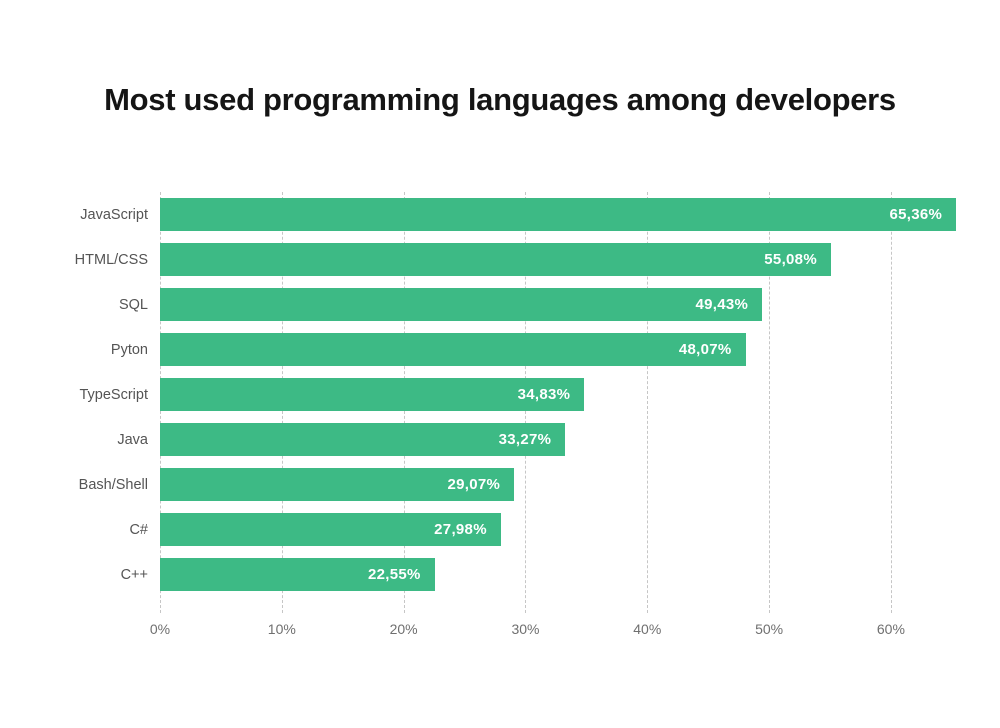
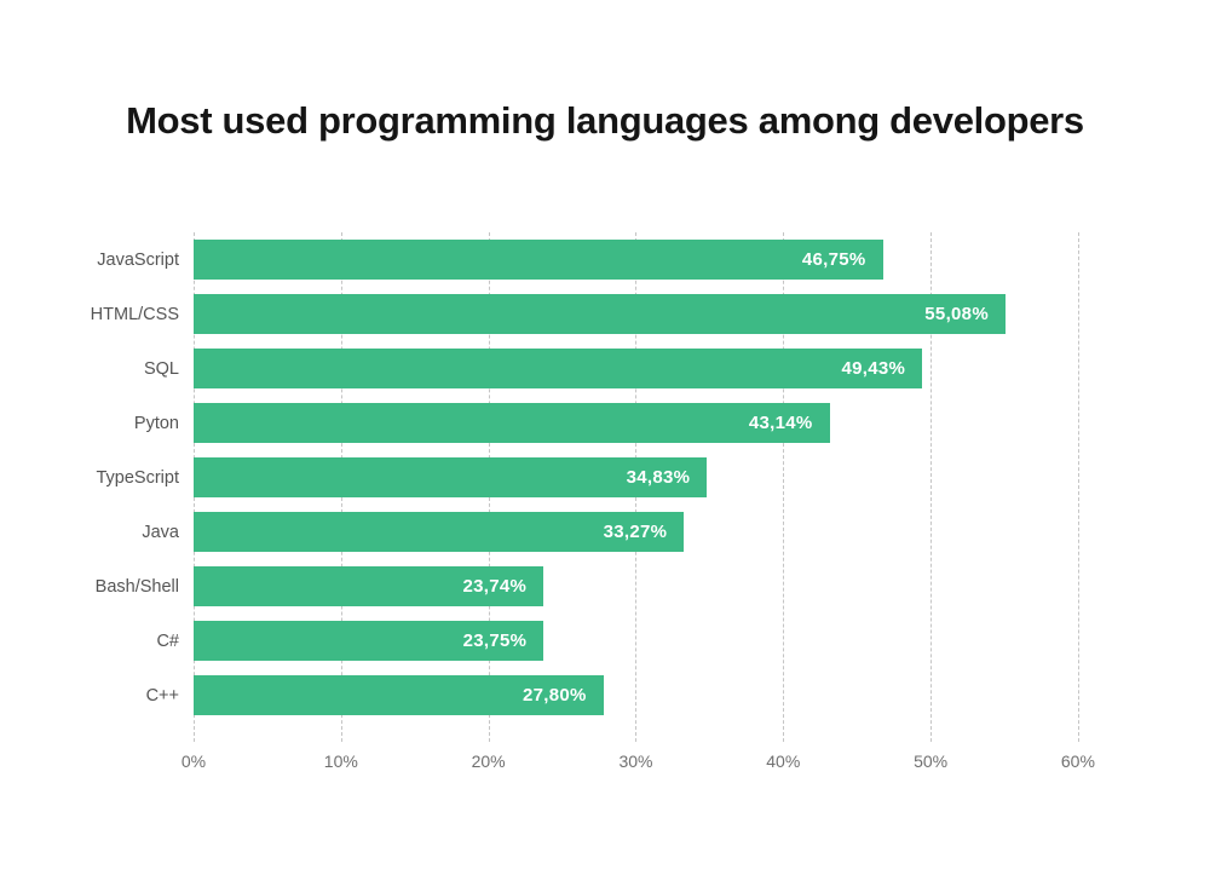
JavaScript: 65,36% -> 46,75%
Pyton: 48,07% -> 43,14%
Bash/Shell: 29,07% -> 23,74%
C#: 27,98% -> 23,75%
C++: 22,55% -> 27,80%
